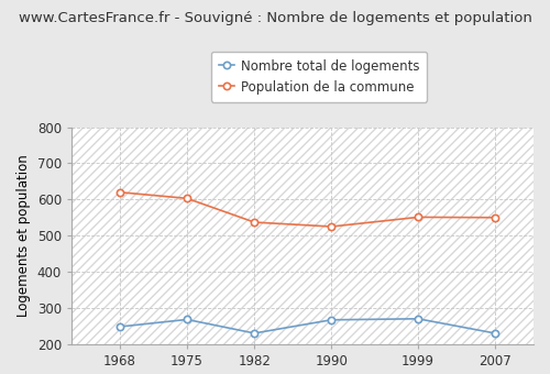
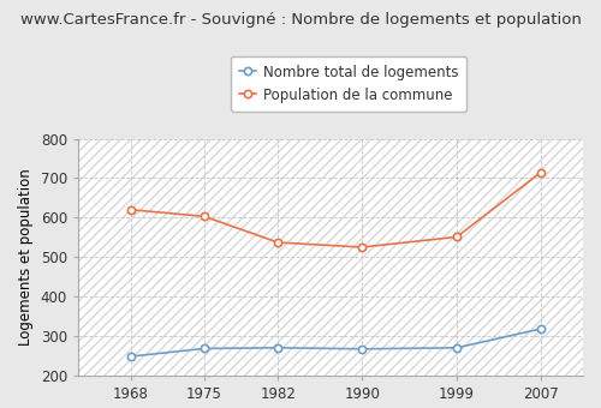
Nombre total de logements/1982: 230 -> 270
Nombre total de logements/2007: 230 -> 318
Population de la commune/2007: 550 -> 715
